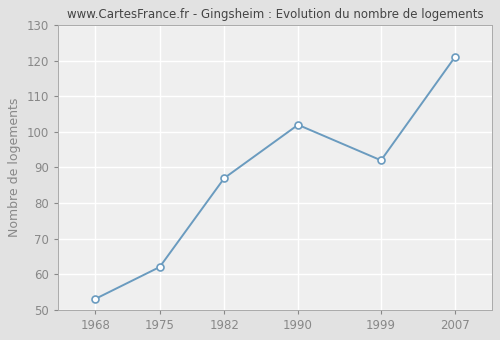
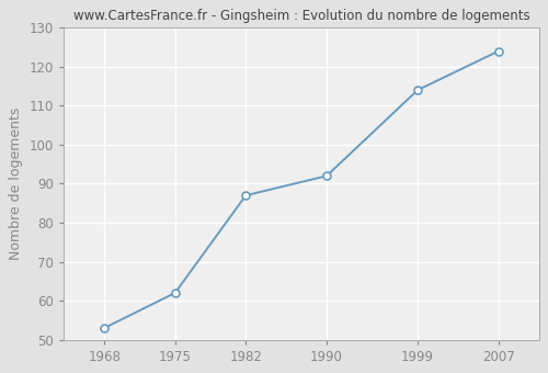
1990: 102 -> 92
1999: 92 -> 114
2007: 121 -> 124
